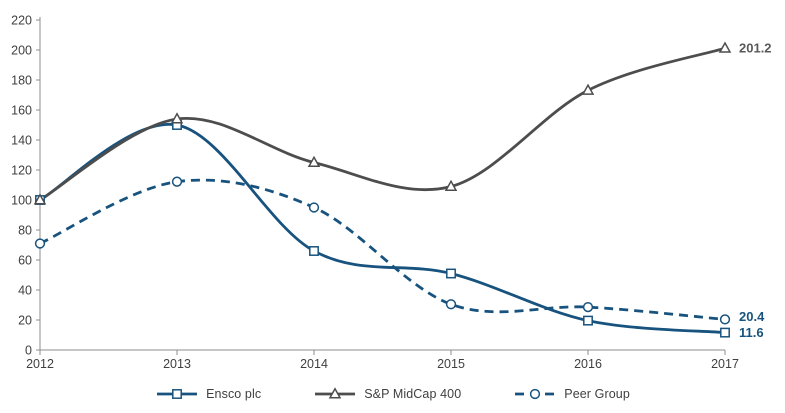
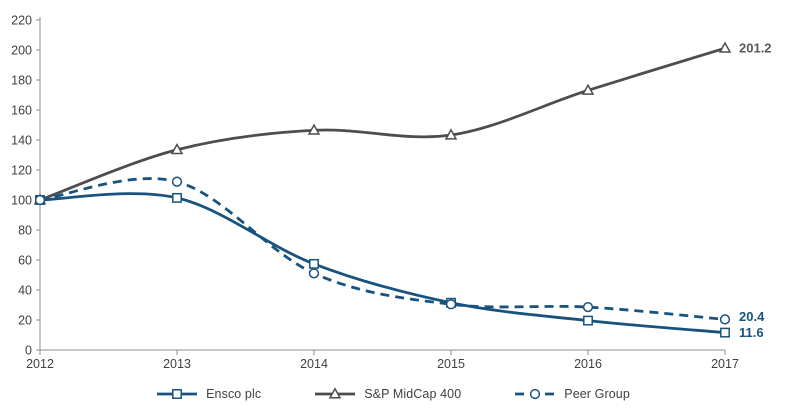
Peer Group/2012: 71 -> 100
Ensco plc/2013: 150 -> 101
S&P MidCap 400/2013: 154 -> 134
Ensco plc/2014: 66 -> 57
S&P MidCap 400/2014: 125 -> 146
Peer Group/2014: 95 -> 51
Ensco plc/2015: 51 -> 32
S&P MidCap 400/2015: 109 -> 143
